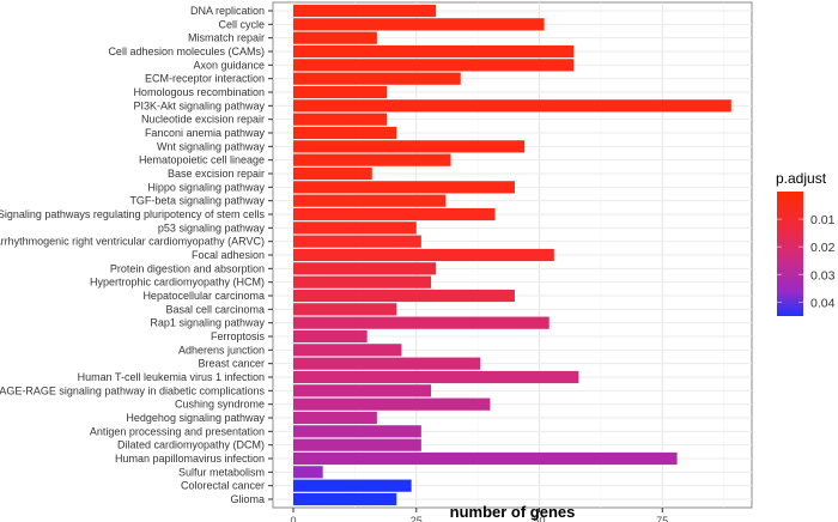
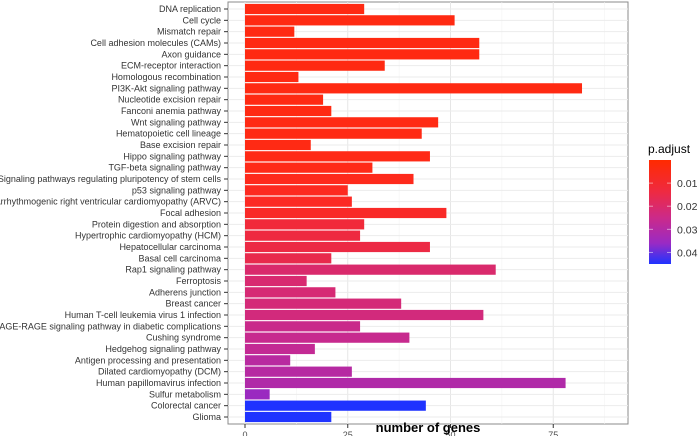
Mismatch repair: 17 -> 12
Homologous recombination: 19 -> 13
PI3K-Akt signaling pathway: 89 -> 82
Hematopoietic cell lineage: 32 -> 43
Focal adhesion: 53 -> 49
Rap1 signaling pathway: 52 -> 61
Antigen processing and presentation: 26 -> 11
Colorectal cancer: 24 -> 44
